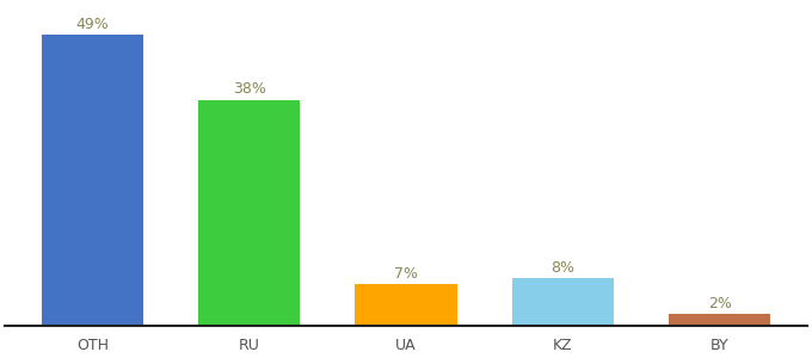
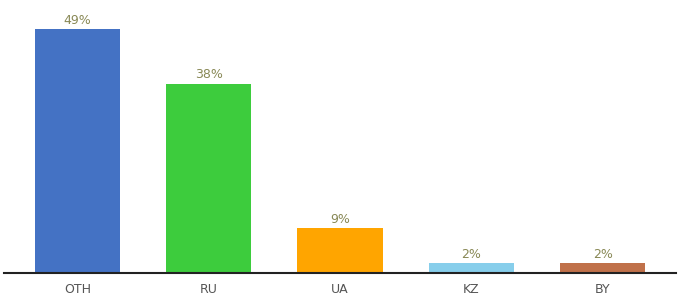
UA: 7% -> 9%
KZ: 8% -> 2%
